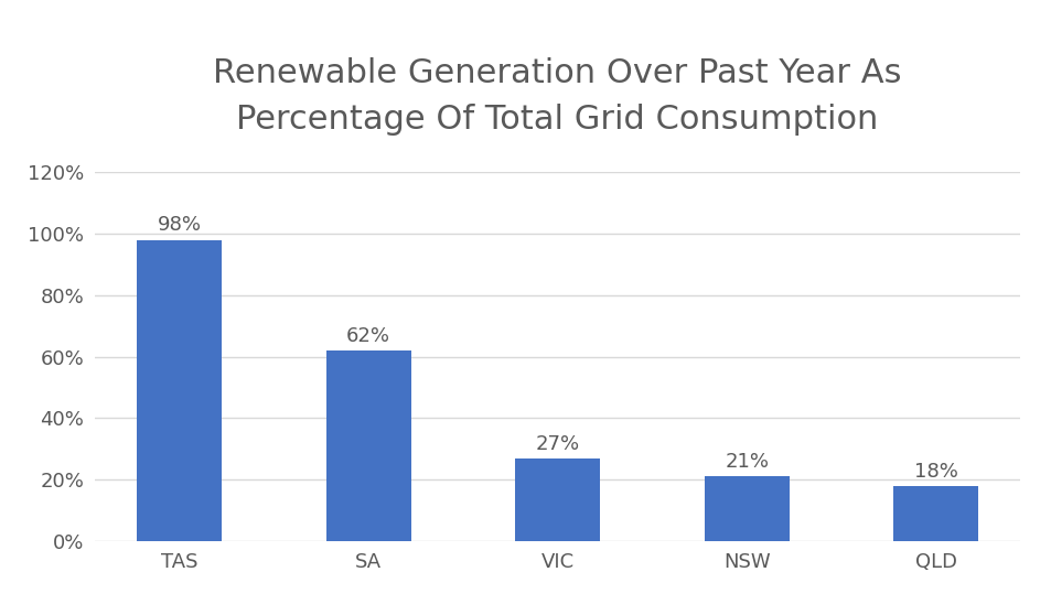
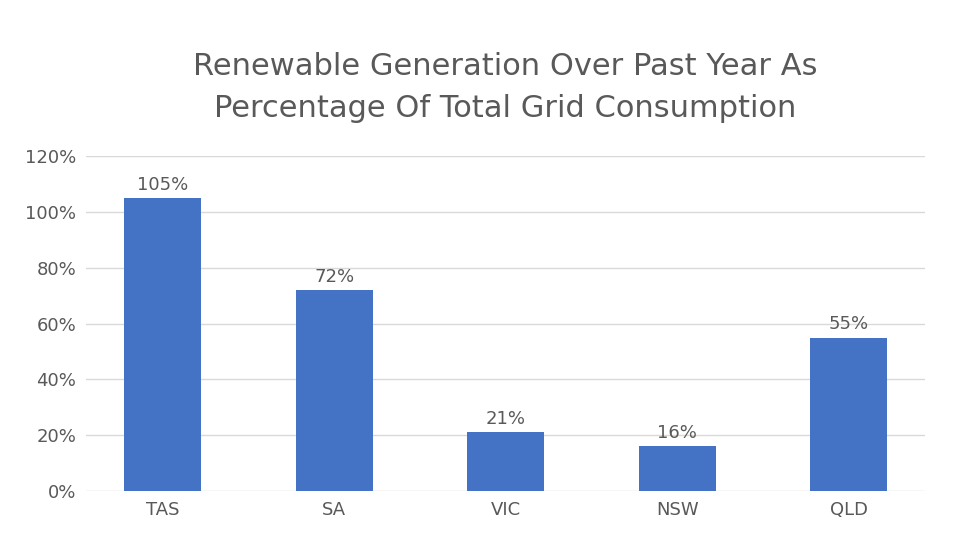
TAS: 98% -> 105%
SA: 62% -> 72%
VIC: 27% -> 21%
NSW: 21% -> 16%
QLD: 18% -> 55%
